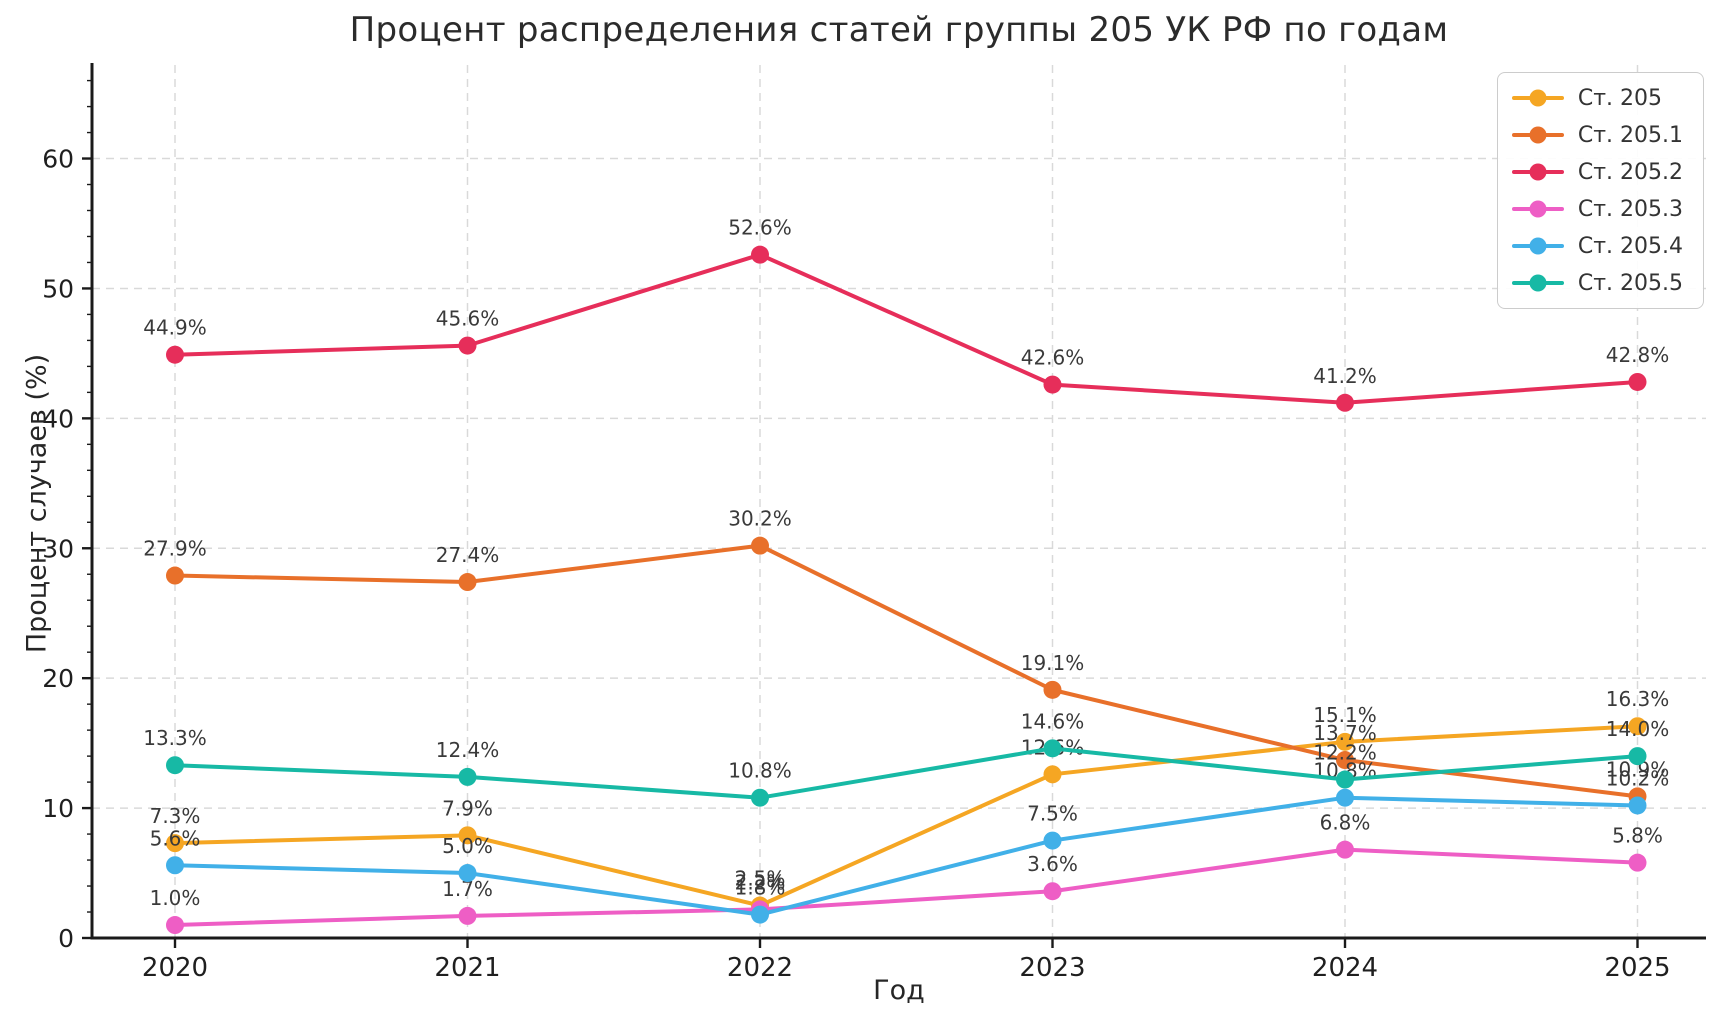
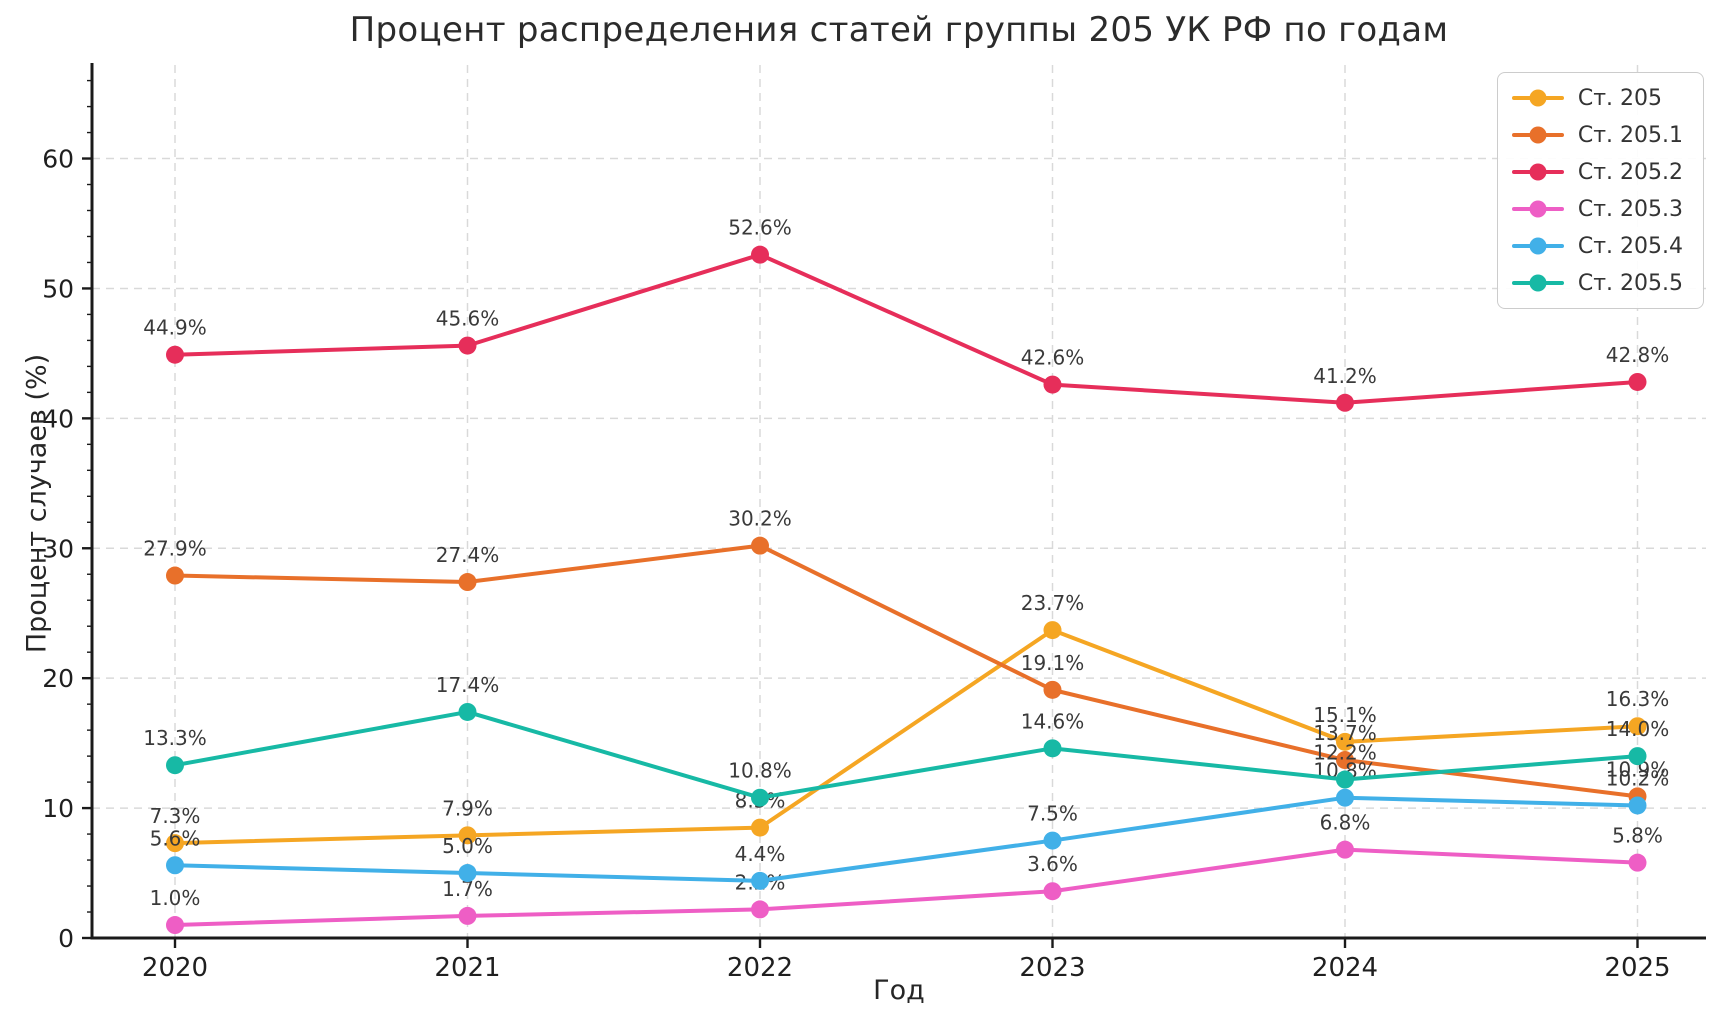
Ст. 205.5/2021: 12.4% -> 17.4%
Ст. 205/2022: 2.5% -> 8.5%
Ст. 205.4/2022: 1.8% -> 4.4%
Ст. 205/2023: 12.6% -> 23.7%
